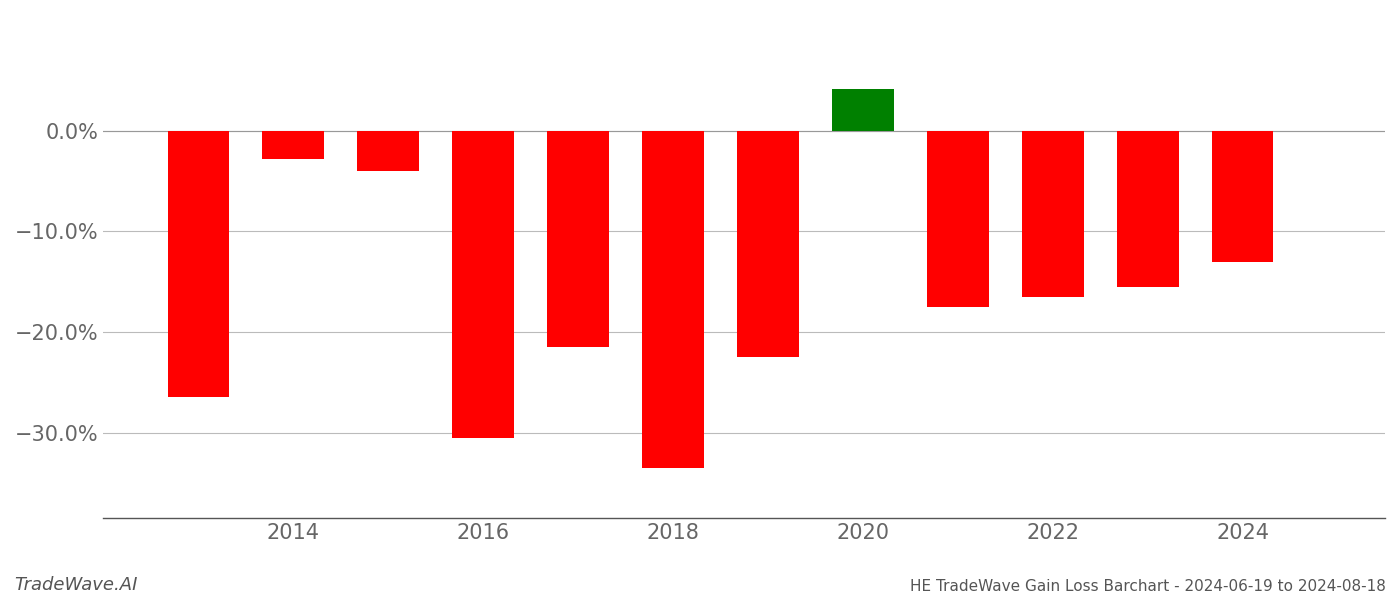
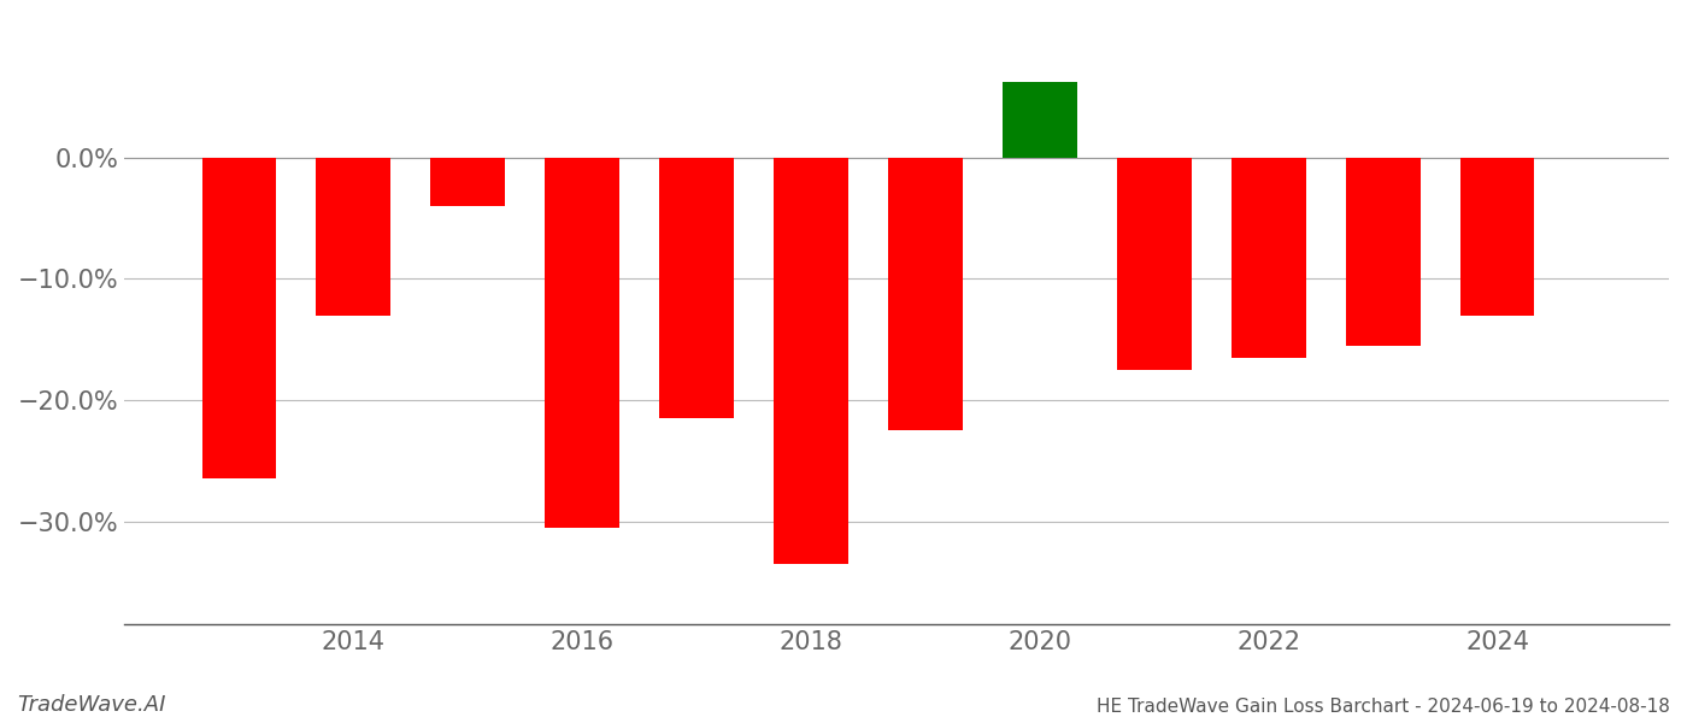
2014: -2.8% -> -13.0%
2020: 4.1% -> 6.2%
